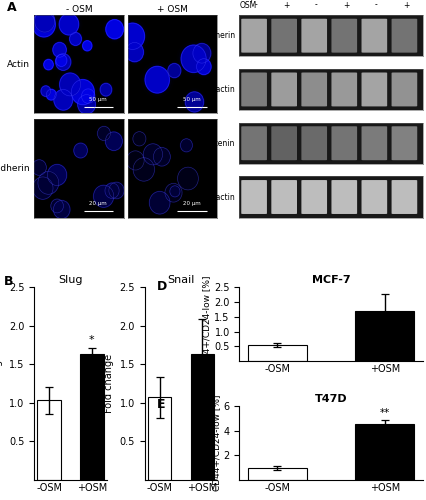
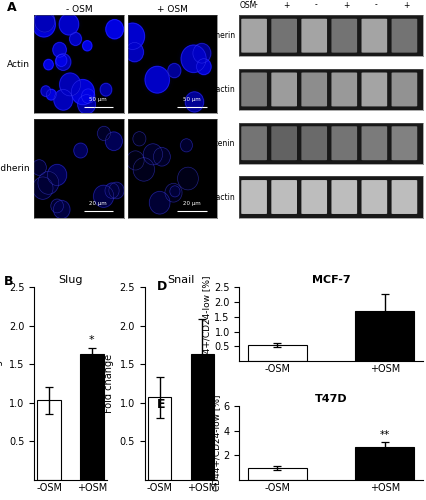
T47D/+OSM: 4.5 -> 2.7
